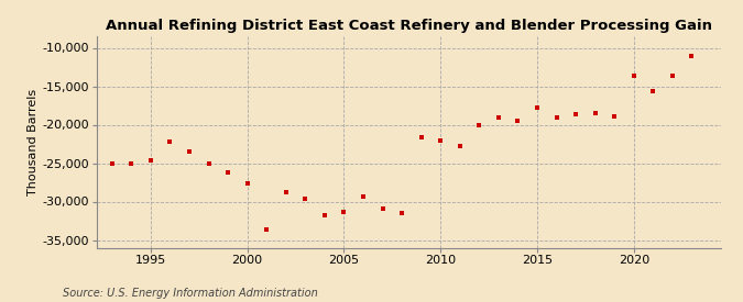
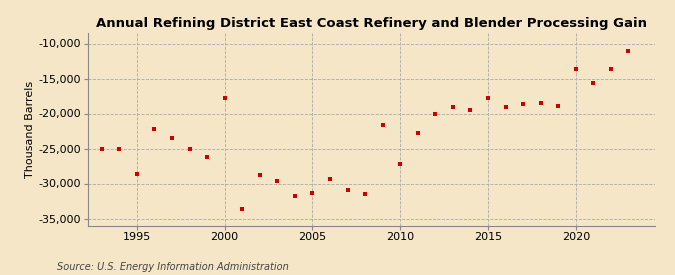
1995: -24,600 -> -28,600
2000: -27,700 -> -17,800
2010: -22,000 -> -27,200
